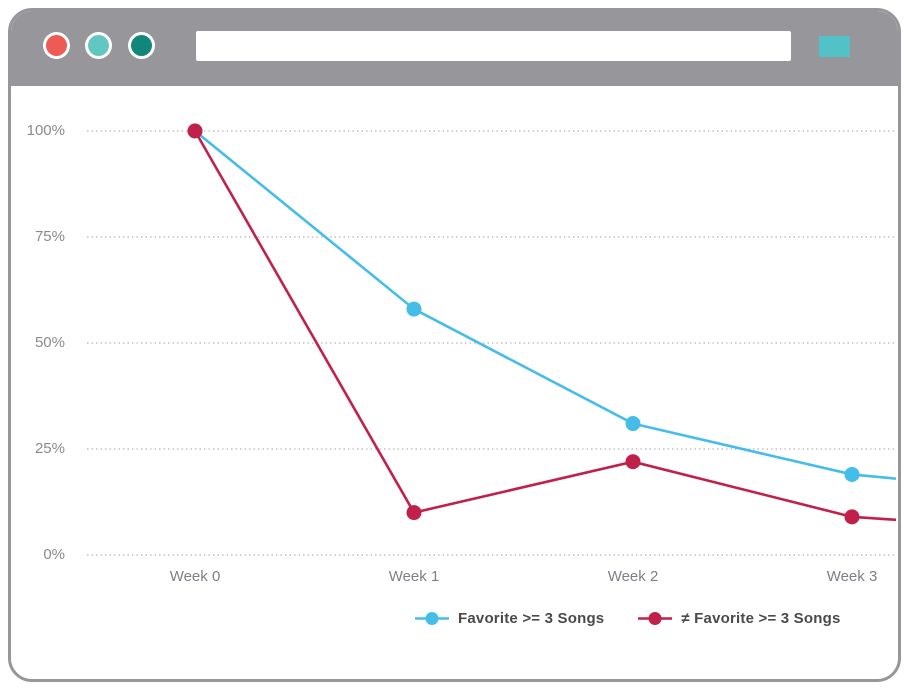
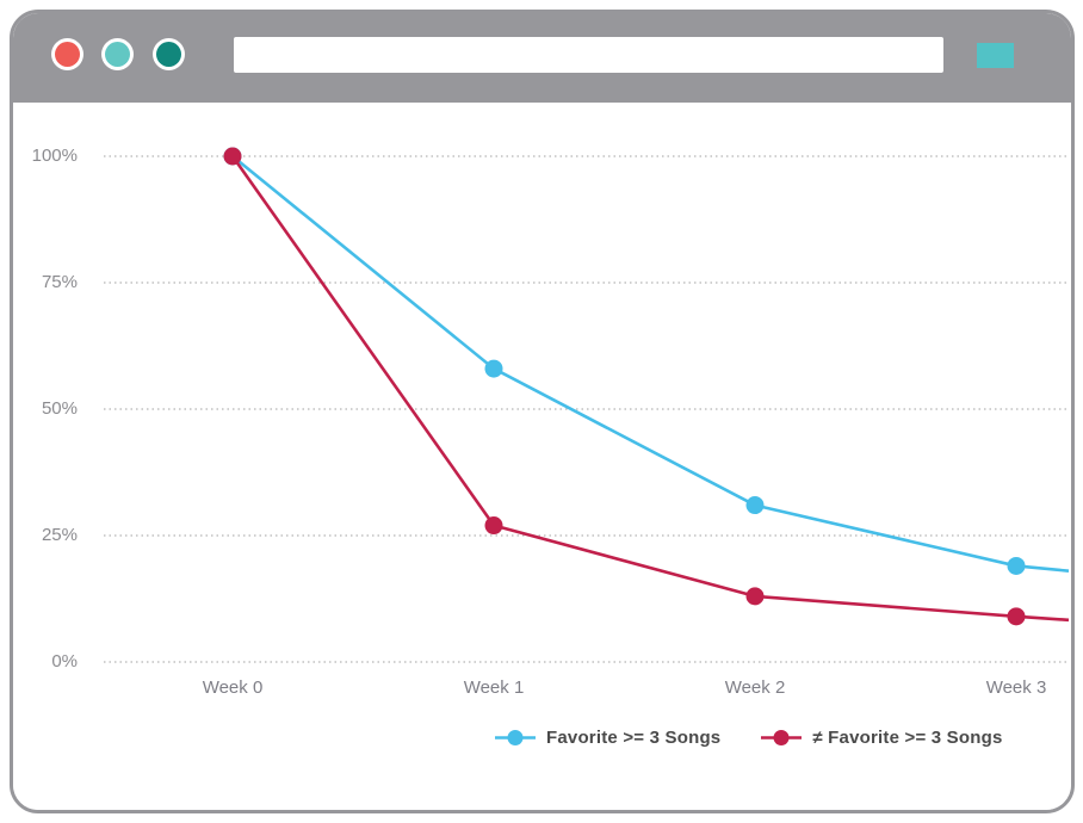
≠ Favorite >= 3 Songs/Week 1: 10% -> 27%
≠ Favorite >= 3 Songs/Week 2: 22% -> 13%
